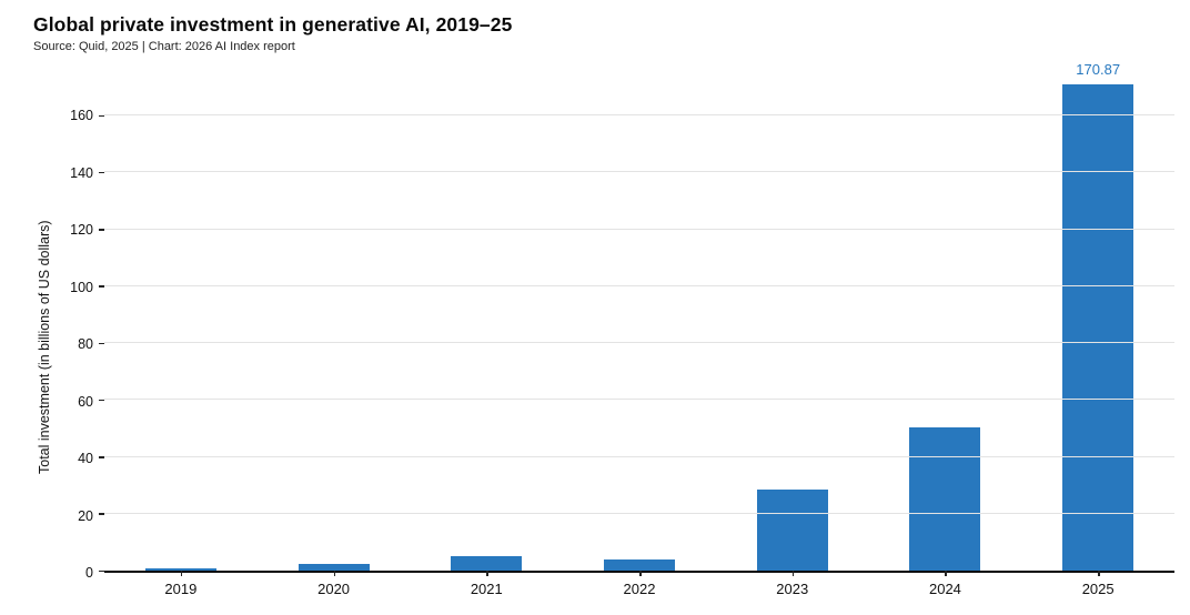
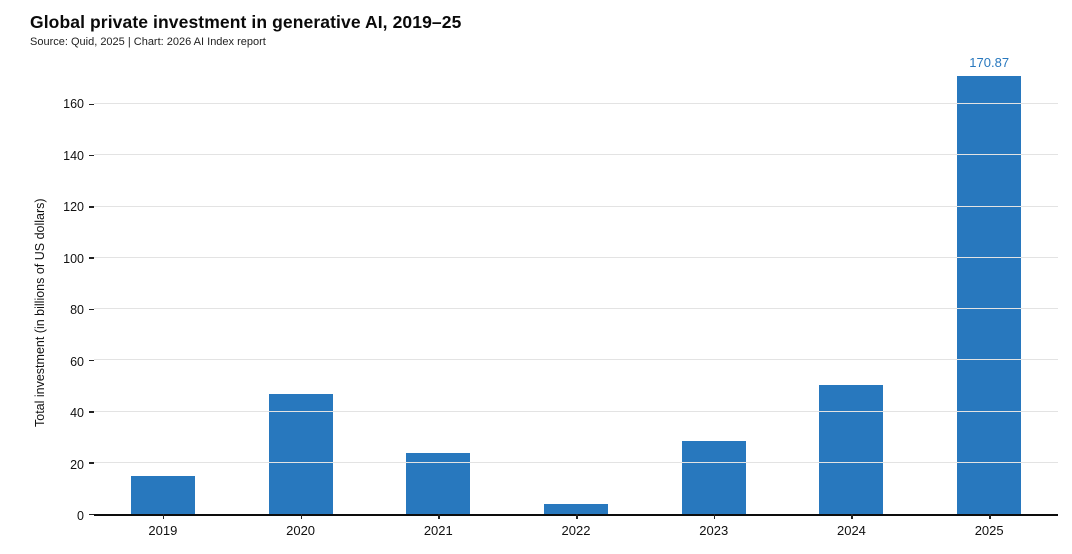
2019: 1 -> 15
2020: 2 -> 47
2021: 5 -> 24
